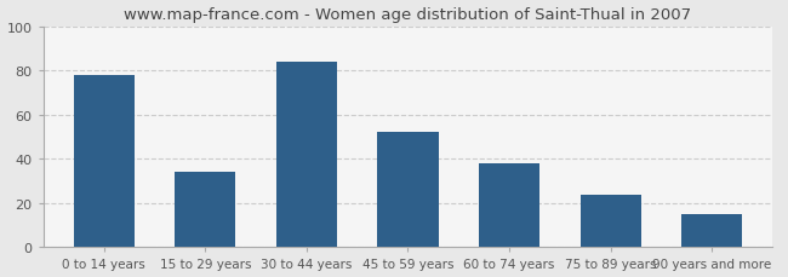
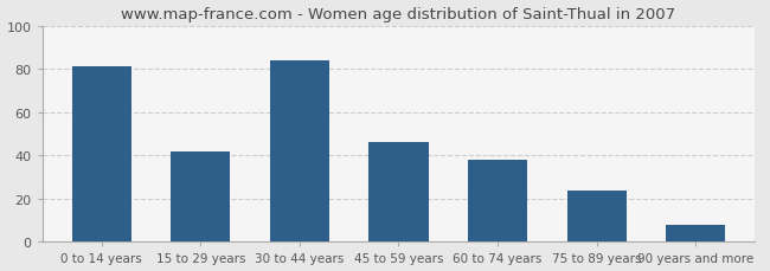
0 to 14 years: 78 -> 81
15 to 29 years: 34 -> 42
45 to 59 years: 52 -> 46
90 years and more: 15 -> 8
